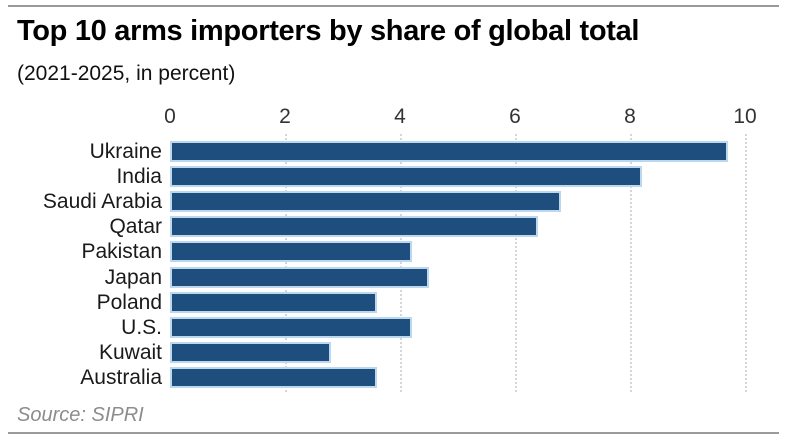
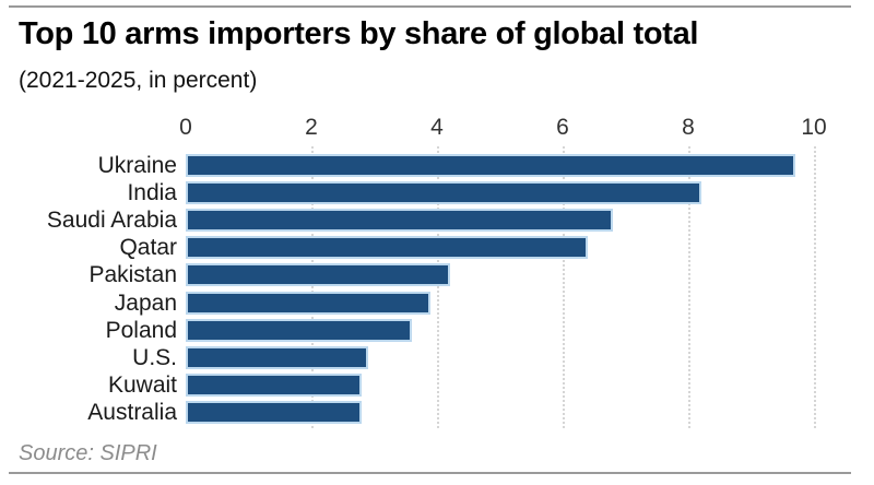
Japan: 4.5 -> 3.9
U.S.: 4.2 -> 2.9
Australia: 3.6 -> 2.8
